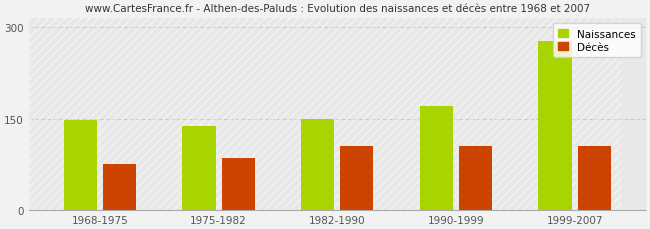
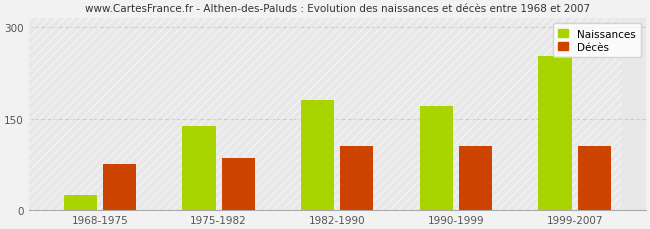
Naissances/1968-1975: 148 -> 24
Naissances/1982-1990: 149 -> 180
Naissances/1999-2007: 278 -> 252
